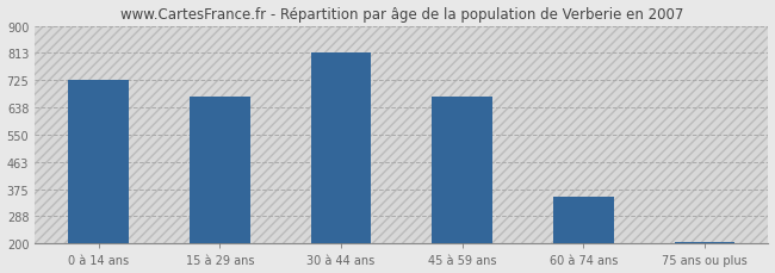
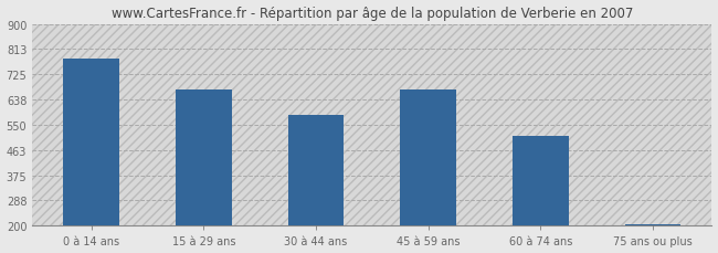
0 à 14 ans: 726 -> 780
30 à 44 ans: 813 -> 585
60 à 74 ans: 349 -> 510
